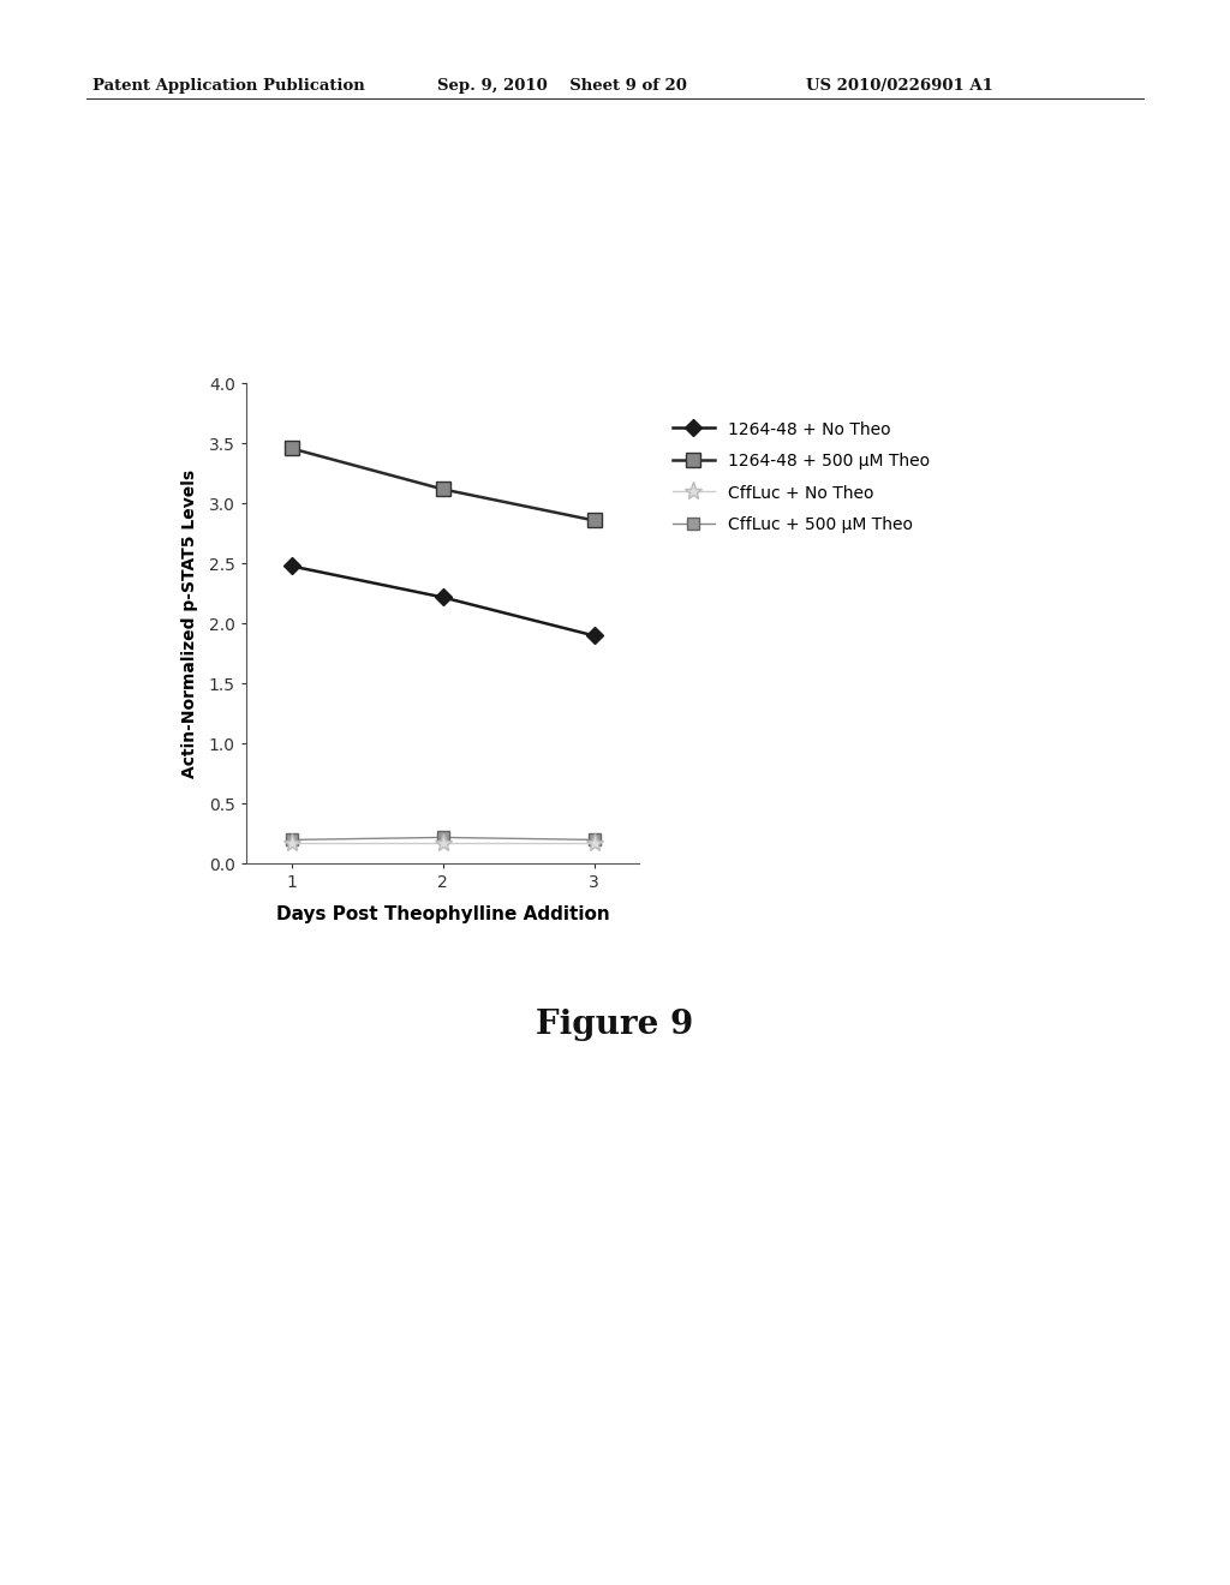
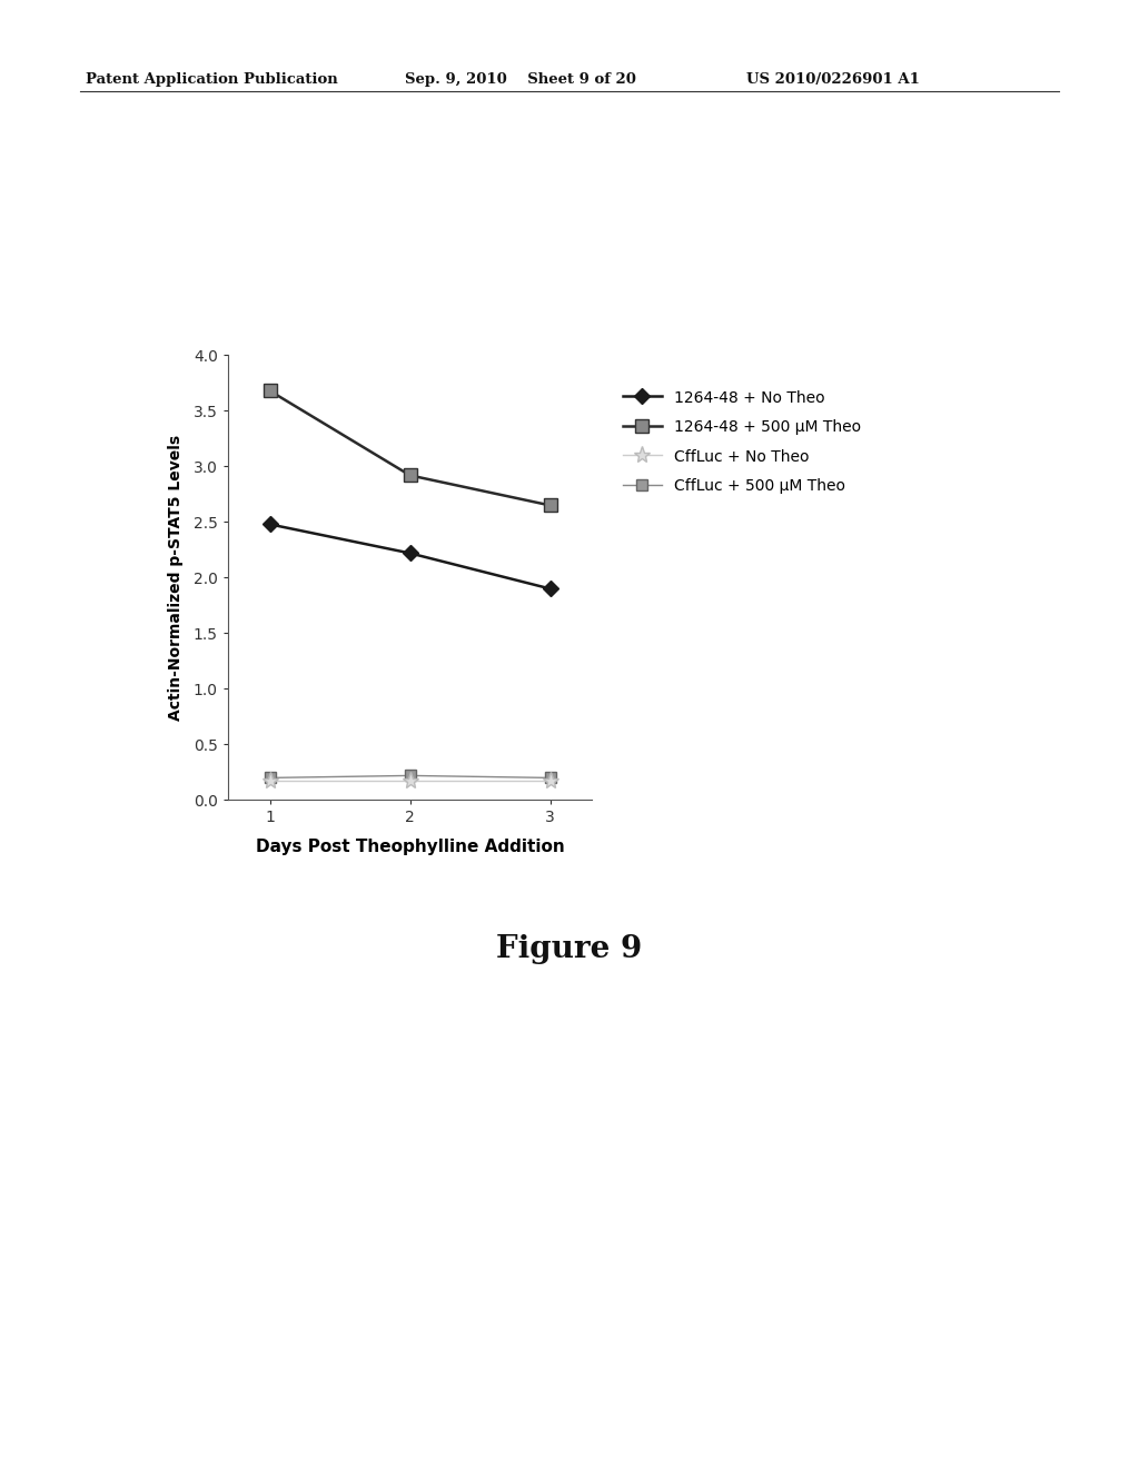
1264-48 + 500 μM Theo/1: 3.46 -> 3.68
1264-48 + 500 μM Theo/2: 3.12 -> 2.92
1264-48 + 500 μM Theo/3: 2.86 -> 2.65
